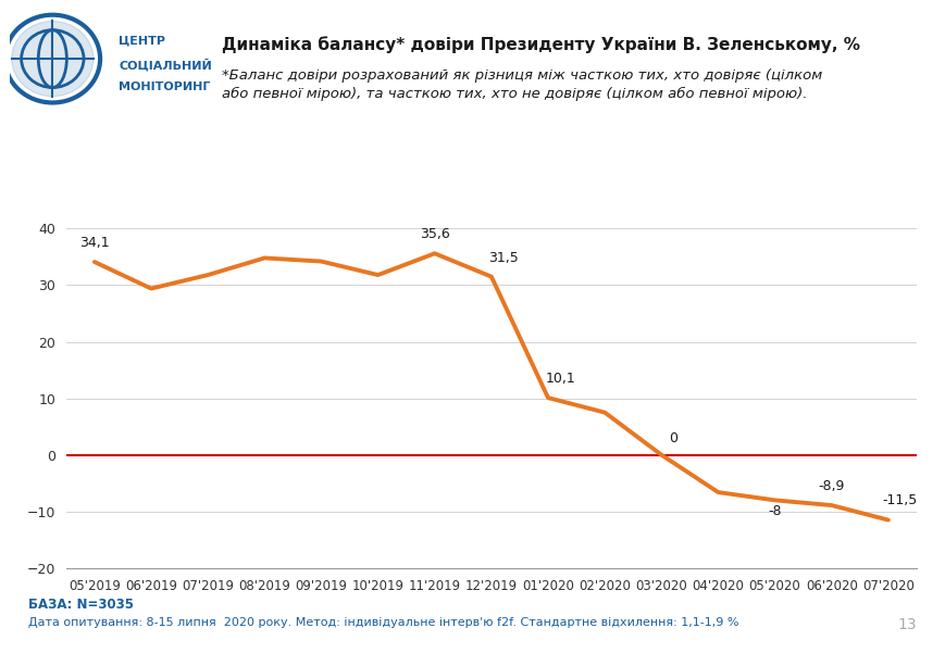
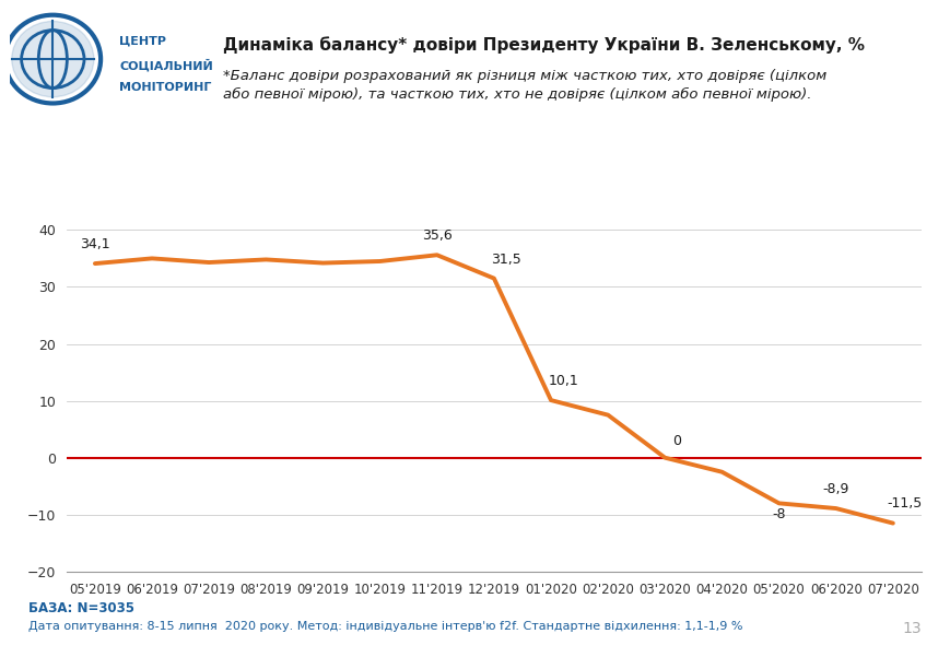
06'2019: 29.4 -> 35.0
07'2019: 31.8 -> 34.3
10'2019: 31.8 -> 34.5
04'2020: -6.6 -> -2.5
